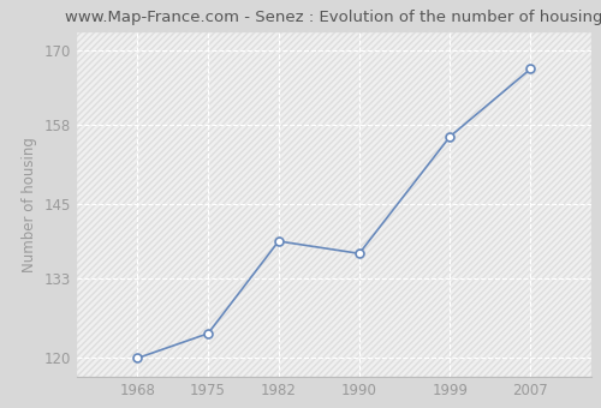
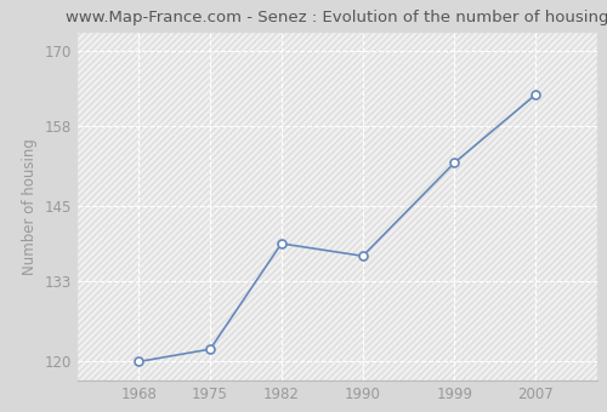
1975: 124 -> 122
1999: 156 -> 152
2007: 167 -> 163
